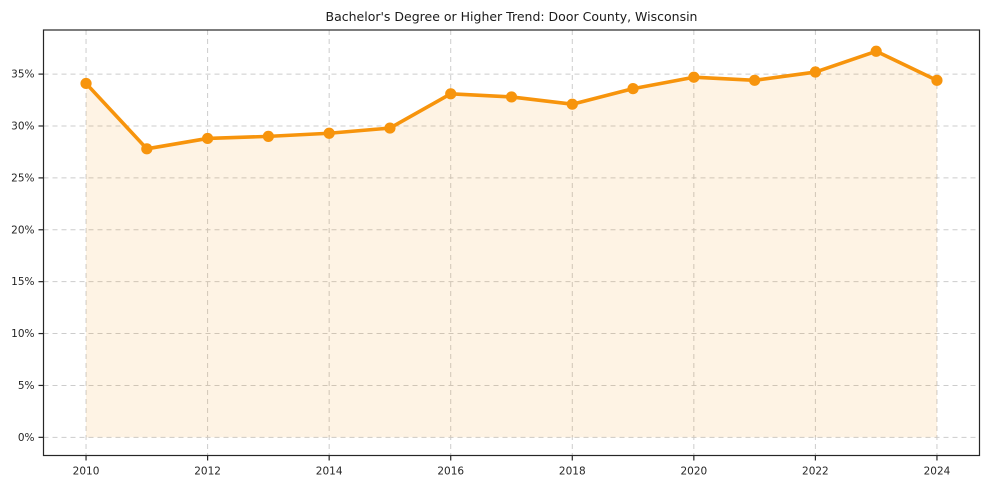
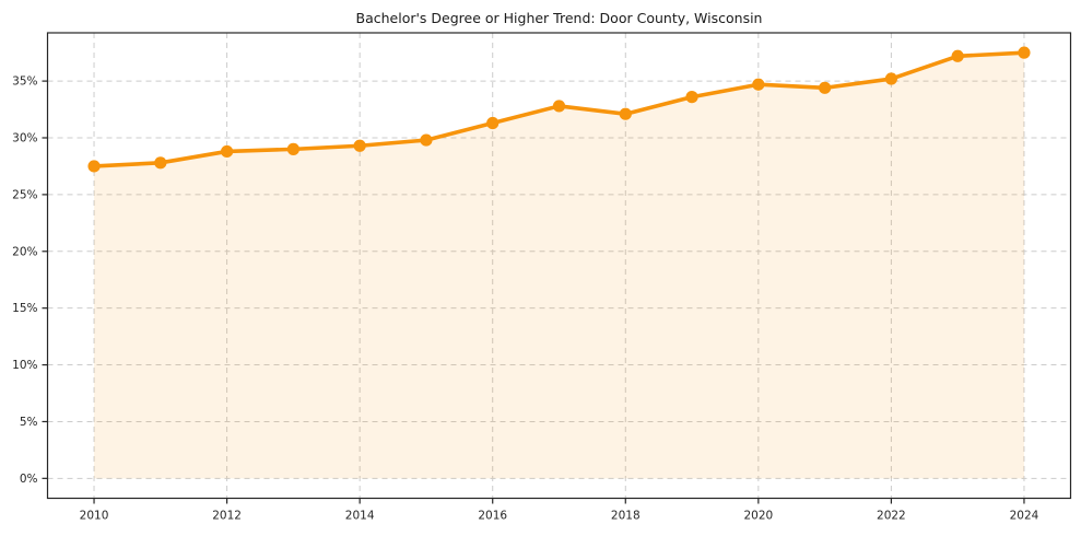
2010: 34.1% -> 27.5%
2016: 33.1% -> 31.3%
2024: 34.4% -> 37.5%
